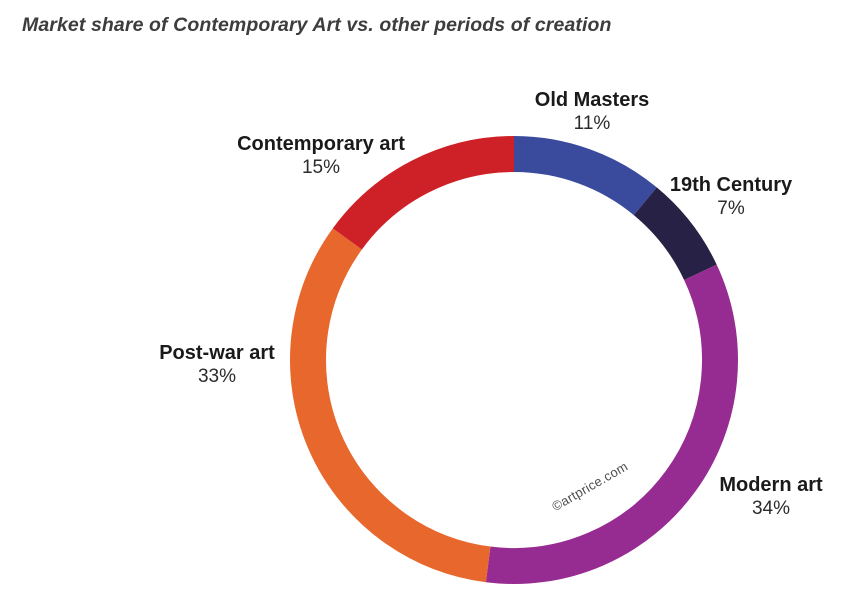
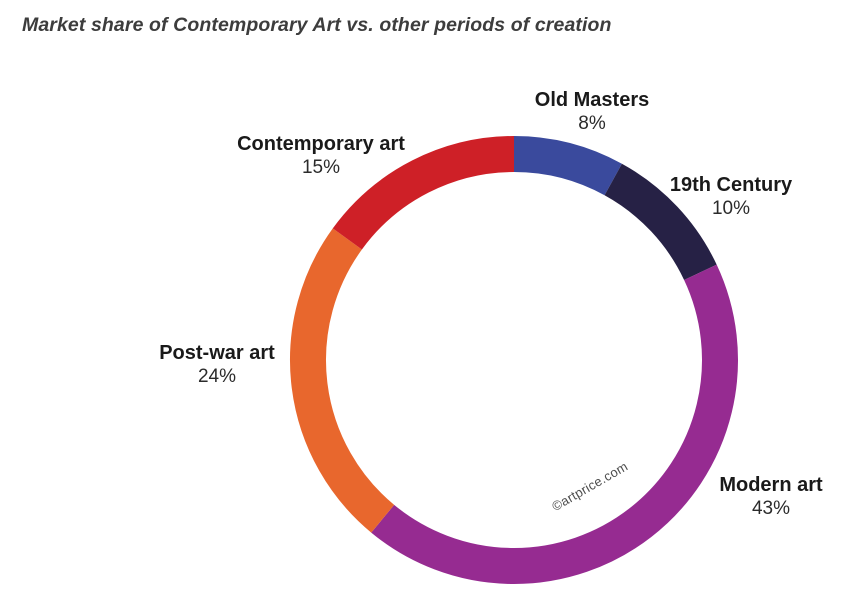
Old Masters: 11% -> 8%
19th Century: 7% -> 10%
Modern art: 34% -> 43%
Post-war art: 33% -> 24%
